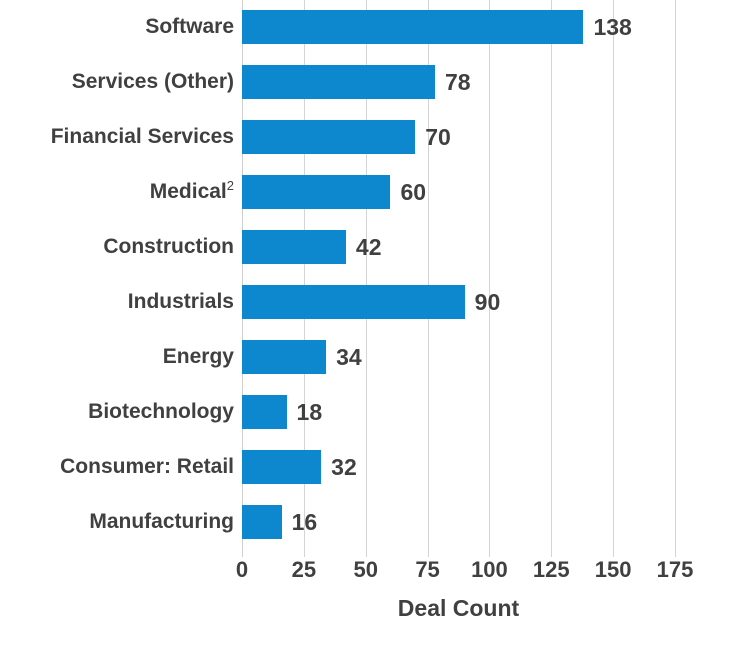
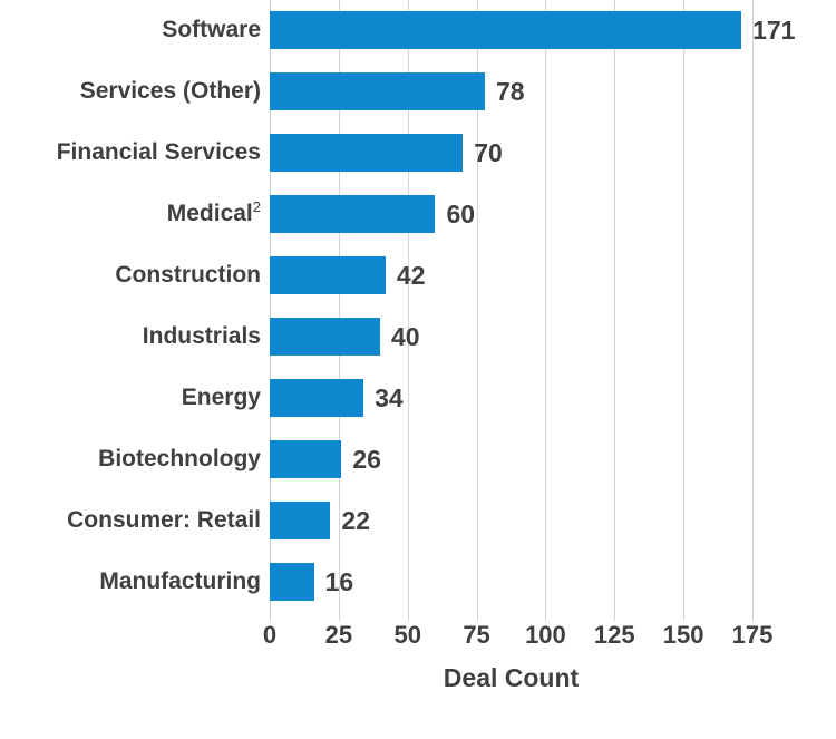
Software: 138 -> 171
Industrials: 90 -> 40
Biotechnology: 18 -> 26
Consumer: Retail: 32 -> 22
